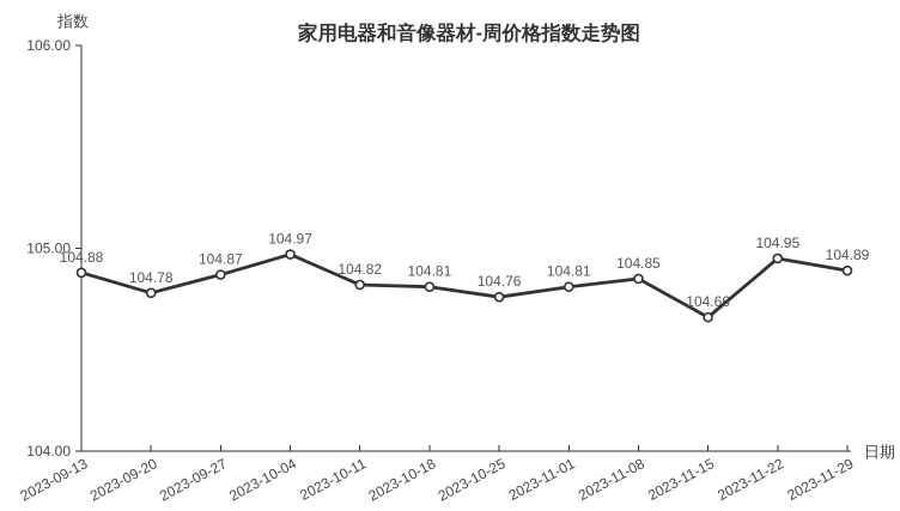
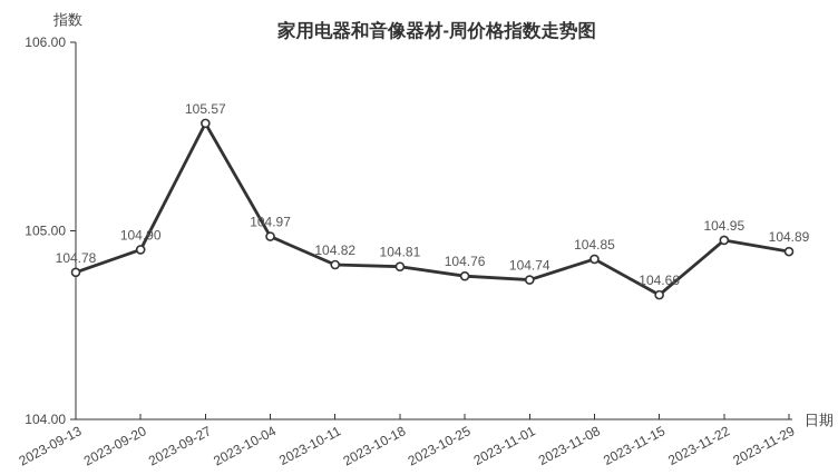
2023-09-13: 104.88 -> 104.78
2023-09-20: 104.78 -> 104.90
2023-09-27: 104.87 -> 105.57
2023-11-01: 104.81 -> 104.74
